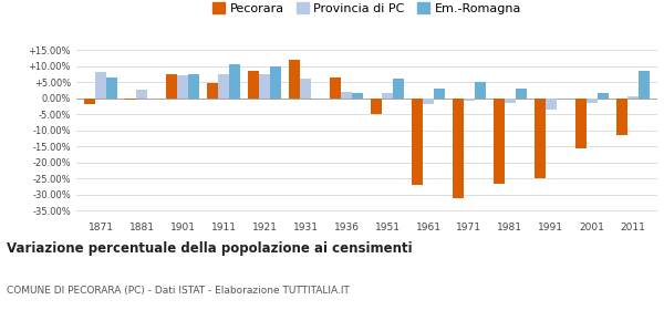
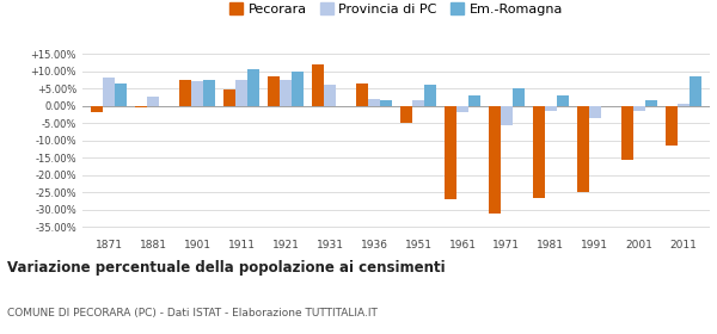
Provincia di PC/1971: -1.0% -> -5.5%
